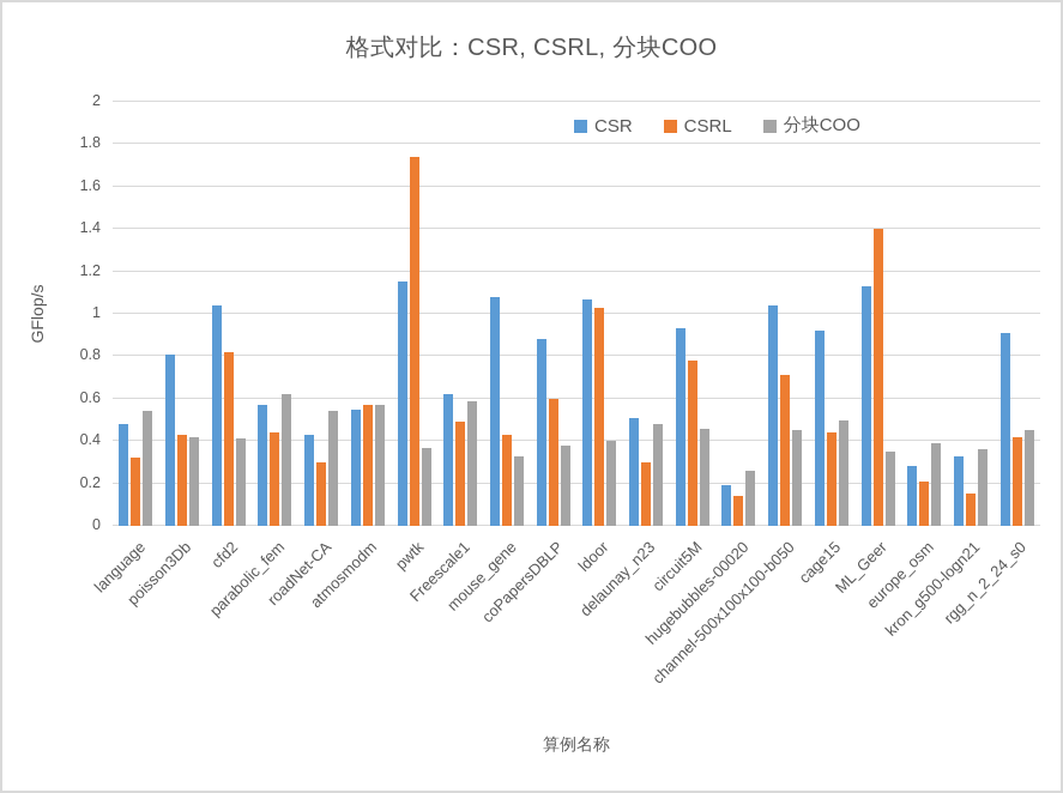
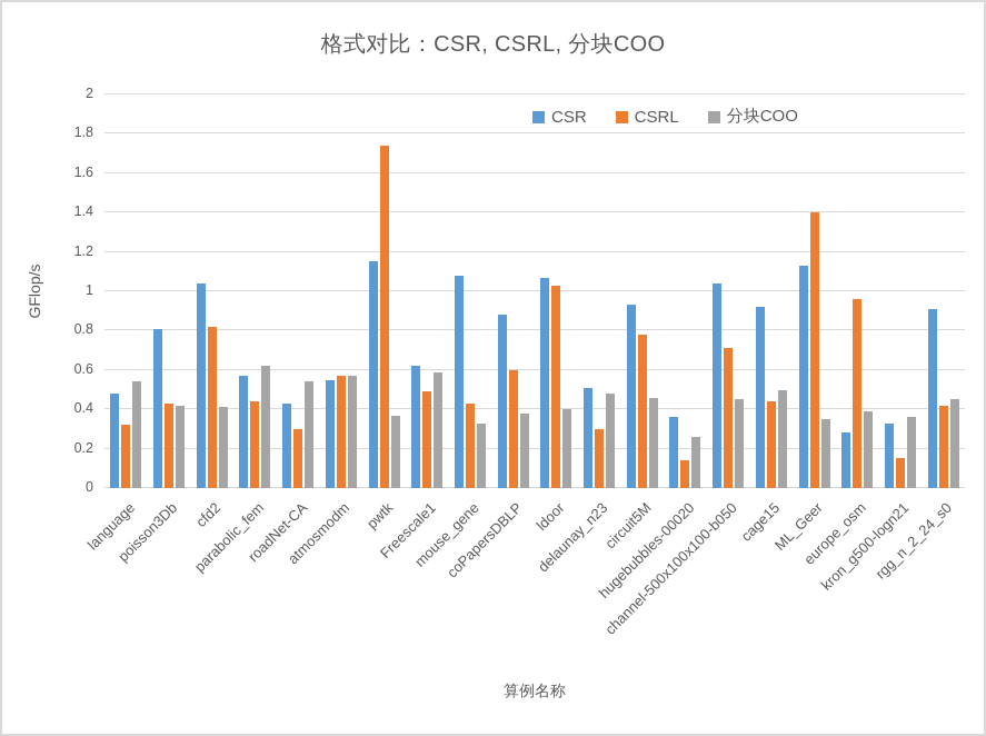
CSR/hugebubbles-00020: 0.19 -> 0.36
CSRL/europe_osm: 0.21 -> 0.96
